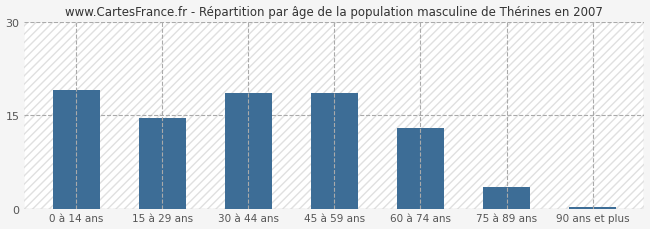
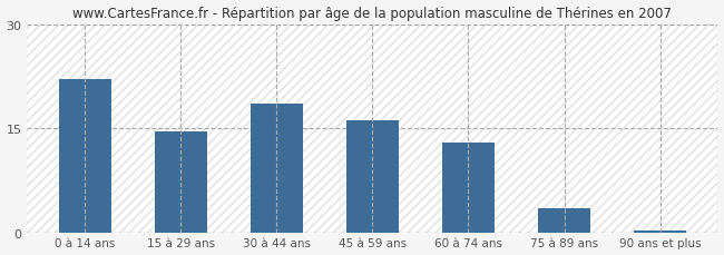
0 à 14 ans: 19.0 -> 22.0
45 à 59 ans: 18.5 -> 16.2
